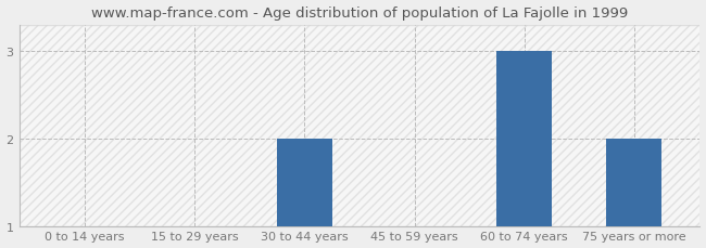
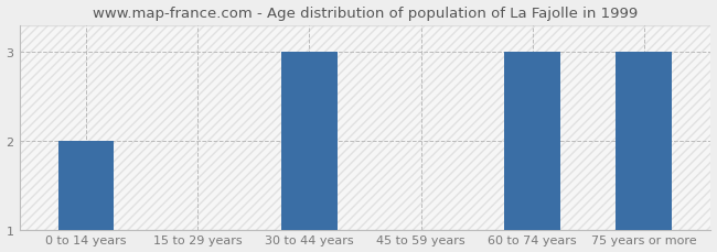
0 to 14 years: 1 -> 2
30 to 44 years: 2 -> 3
75 years or more: 2 -> 3
